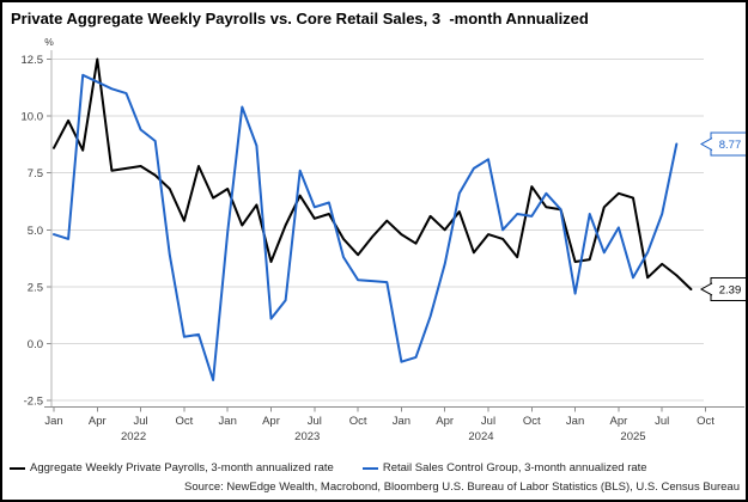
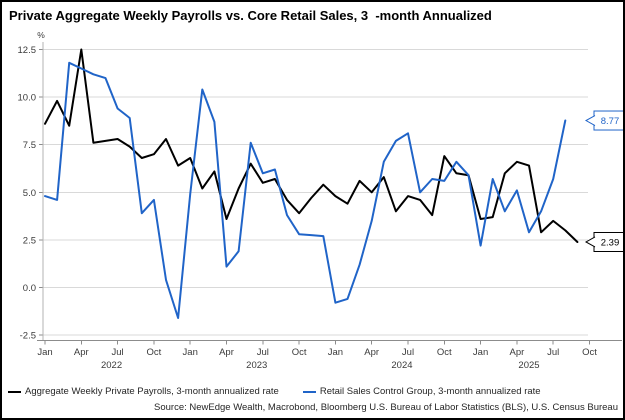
Aggregate Weekly Private Payrolls, 3-month annualized rate/Oct 2022: 5.4 -> 7.0
Retail Sales Control Group, 3-month annualized rate/Oct 2022: 0.3 -> 4.6
